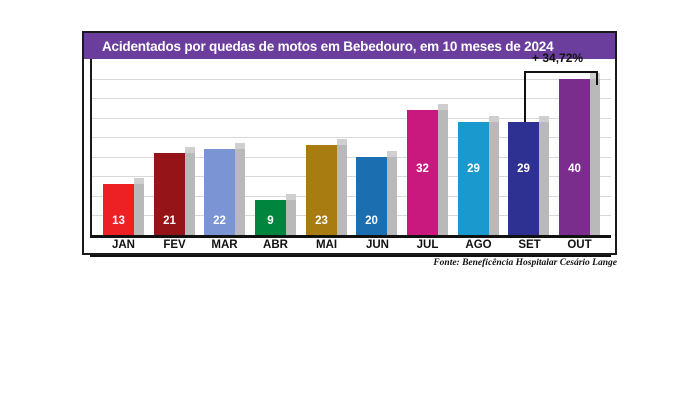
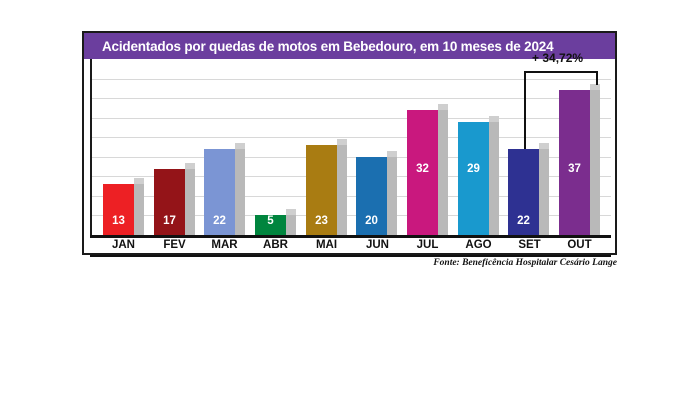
FEV: 21 -> 17
ABR: 9 -> 5
SET: 29 -> 22
OUT: 40 -> 37
